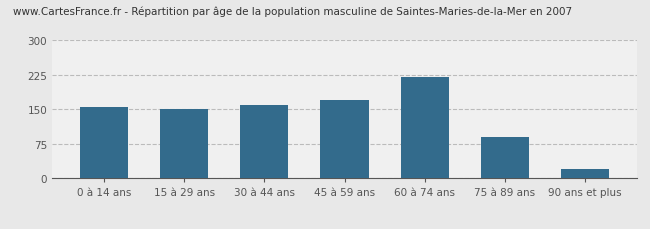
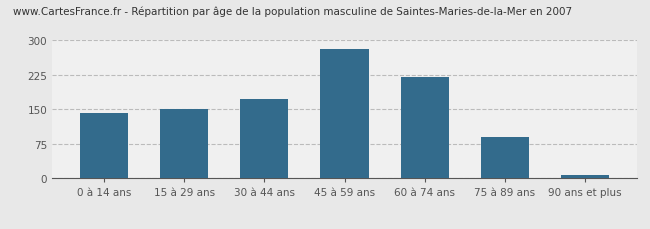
0 à 14 ans: 155 -> 143
30 à 44 ans: 160 -> 172
45 à 59 ans: 170 -> 282
90 ans et plus: 20 -> 8
